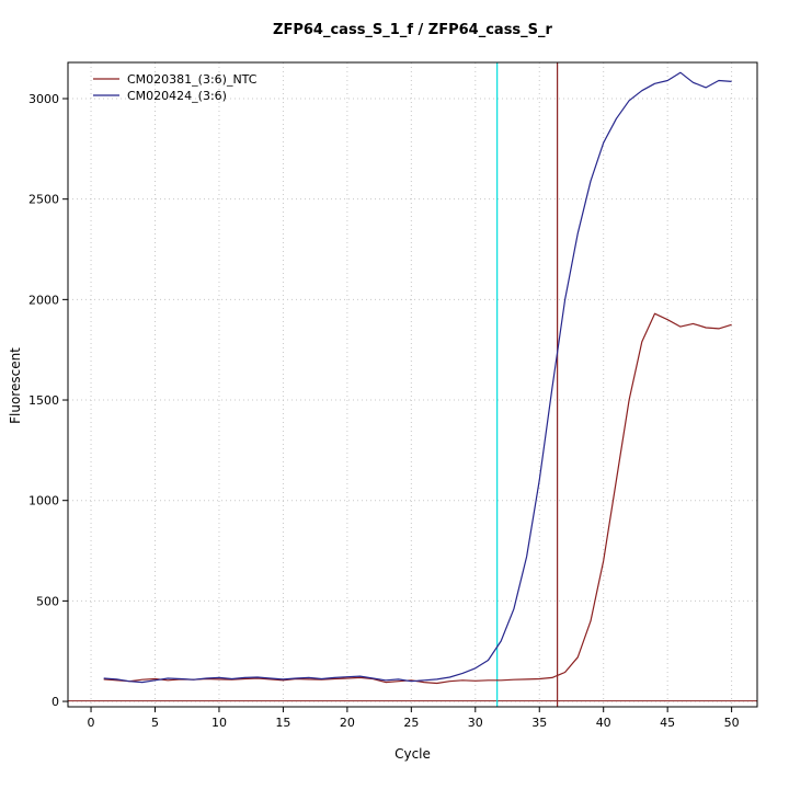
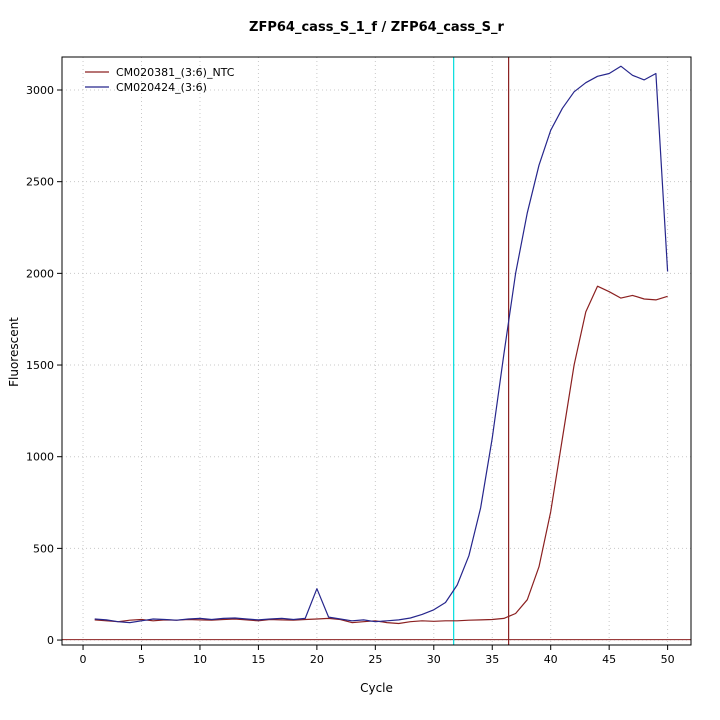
CM020424_(3:6)/20: 120 -> 280
CM020424_(3:6)/50: 3080 -> 2010
